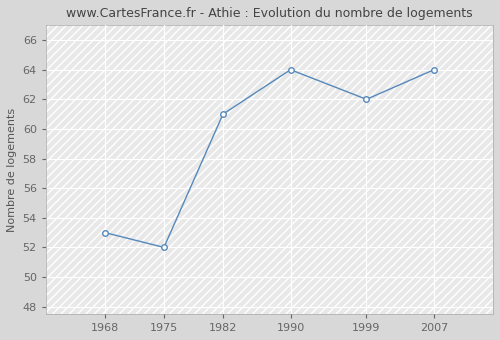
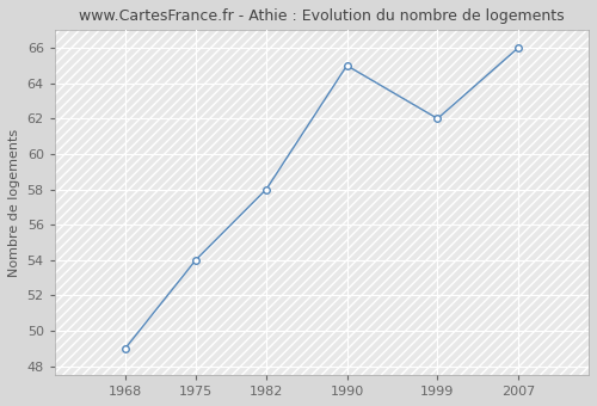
1968: 53 -> 49
1975: 52 -> 54
1982: 61 -> 58
1990: 64 -> 65
2007: 64 -> 66
